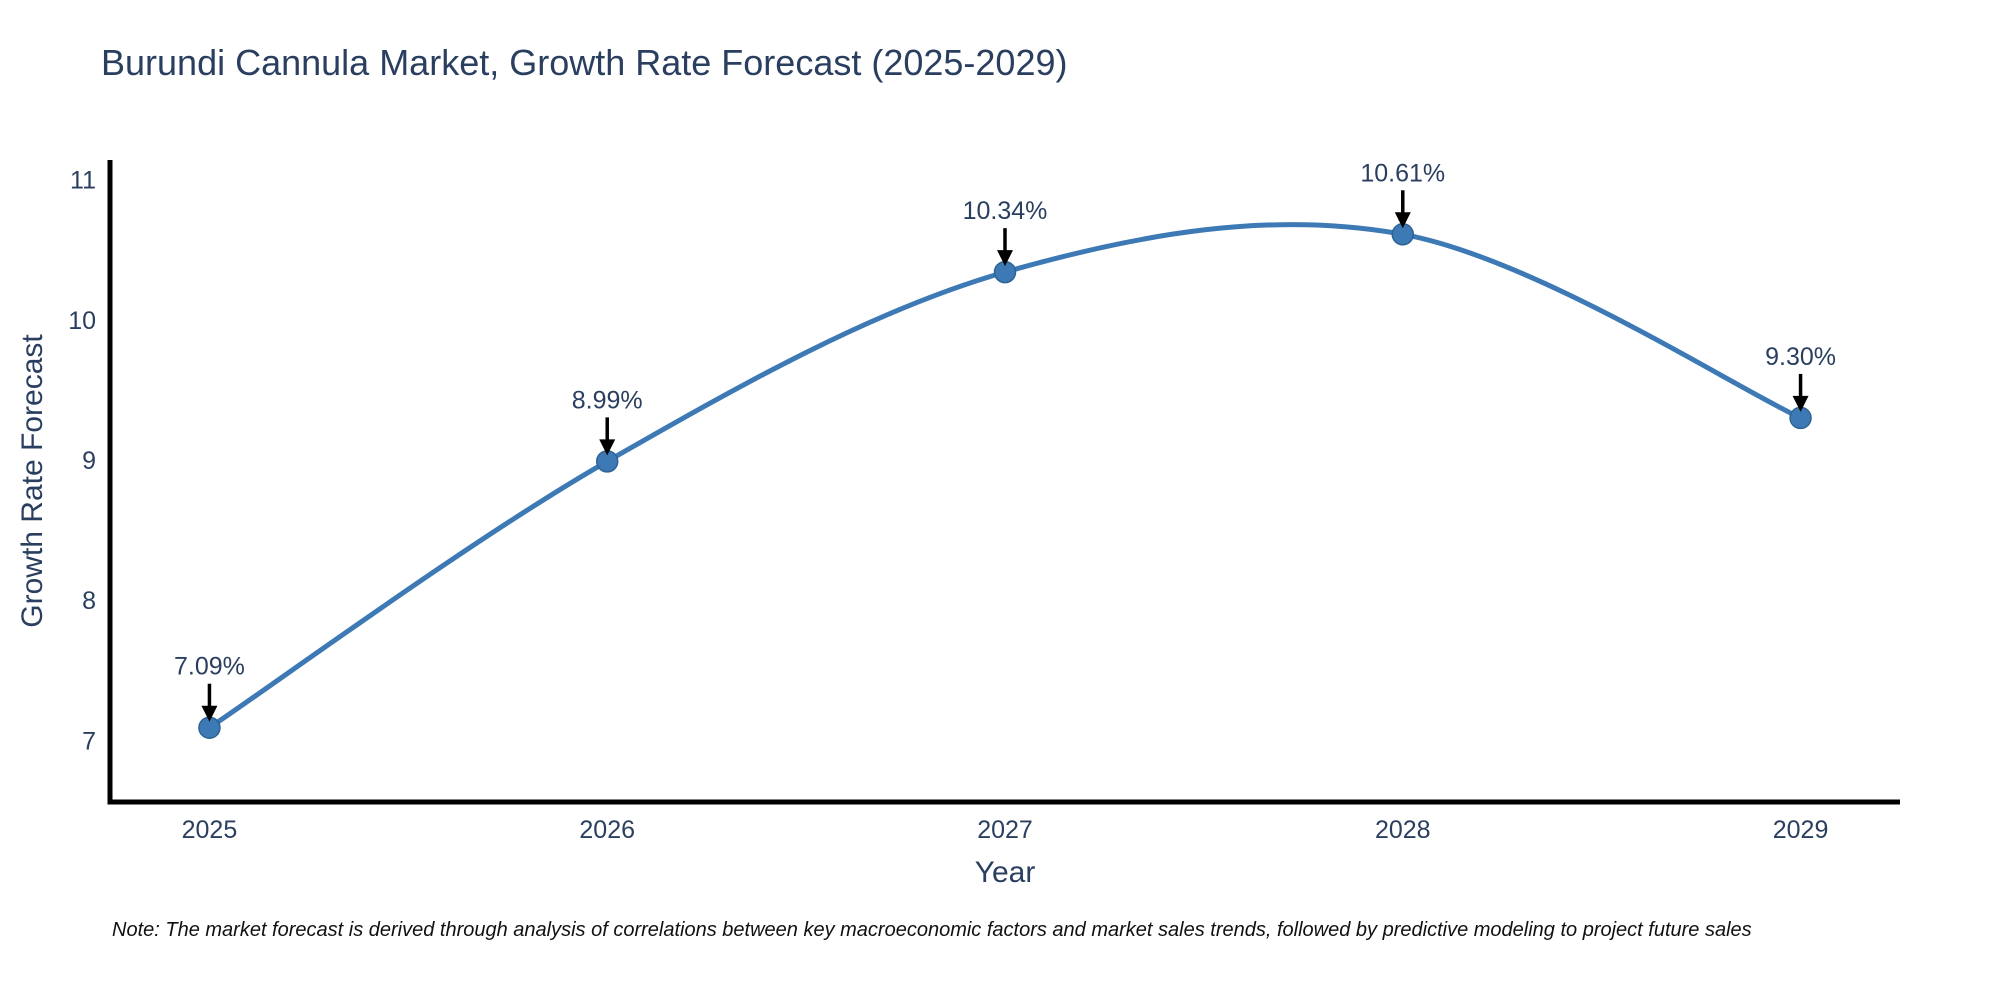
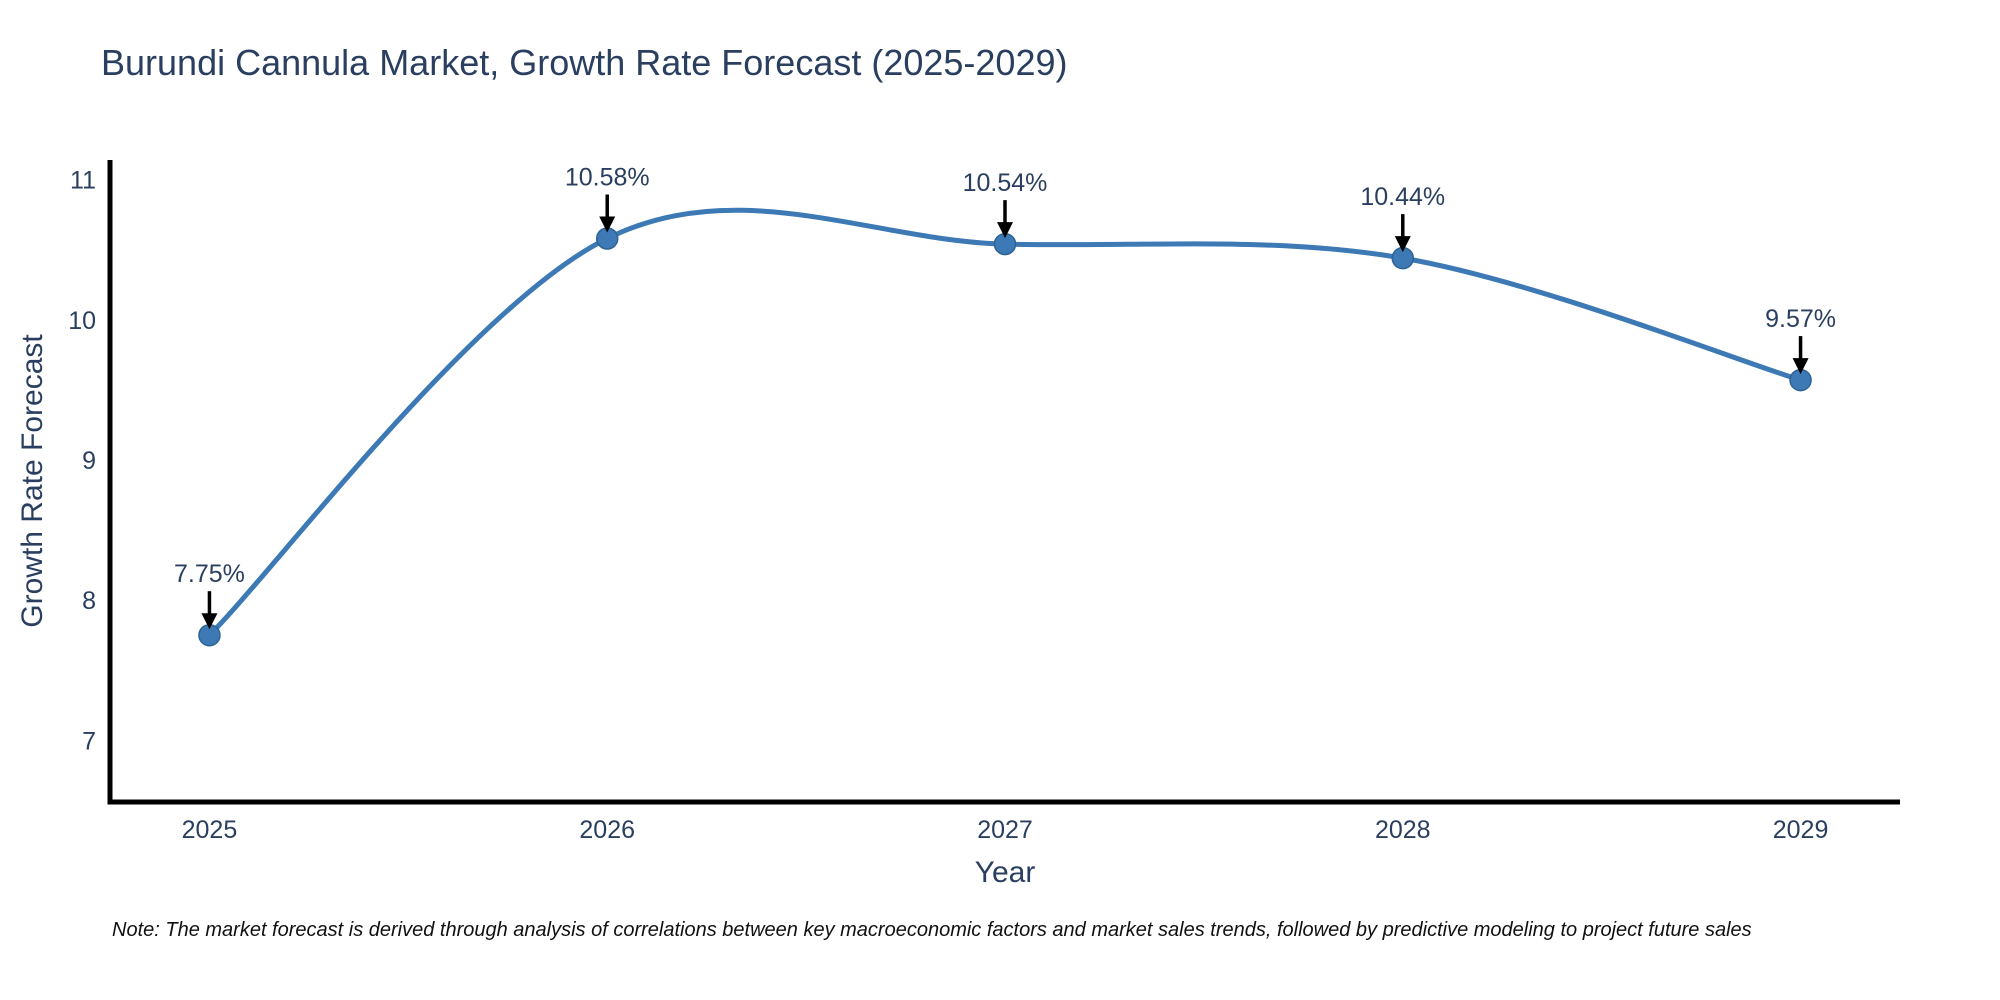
2025: 7.09% -> 7.75%
2026: 8.99% -> 10.58%
2027: 10.34% -> 10.54%
2028: 10.61% -> 10.44%
2029: 9.30% -> 9.57%
